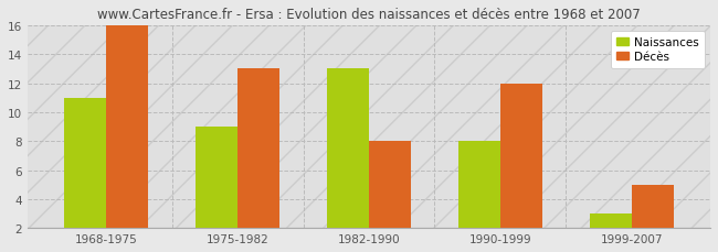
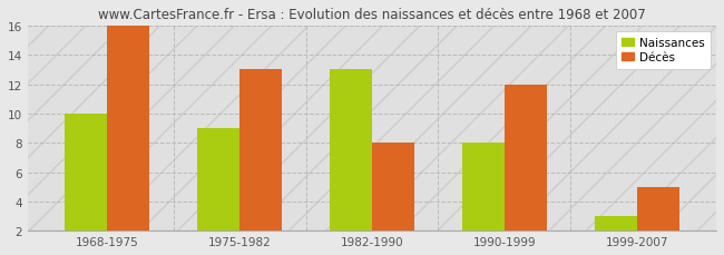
Naissances/1968-1975: 11 -> 10
